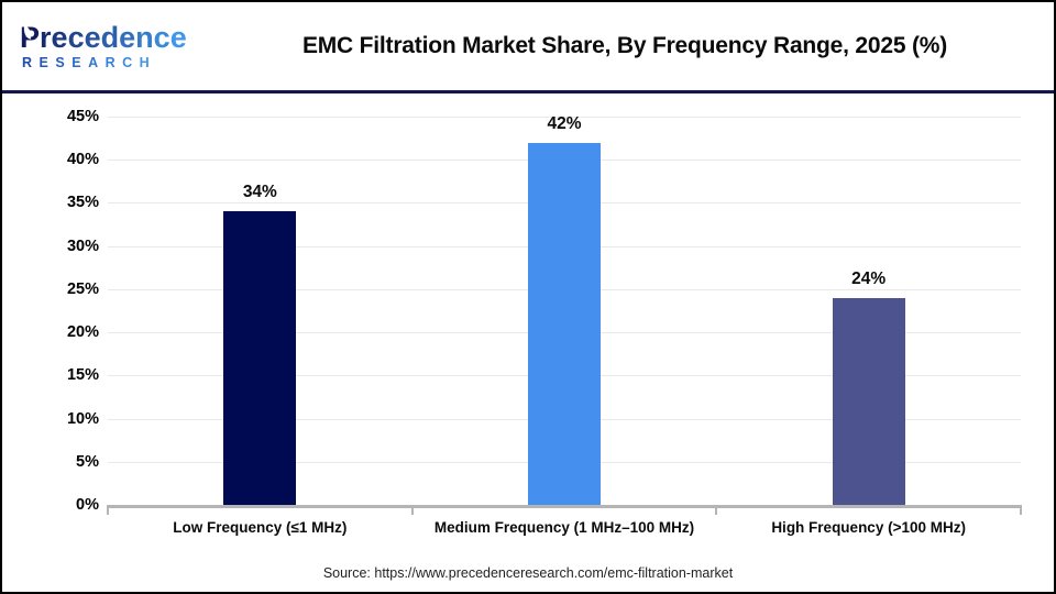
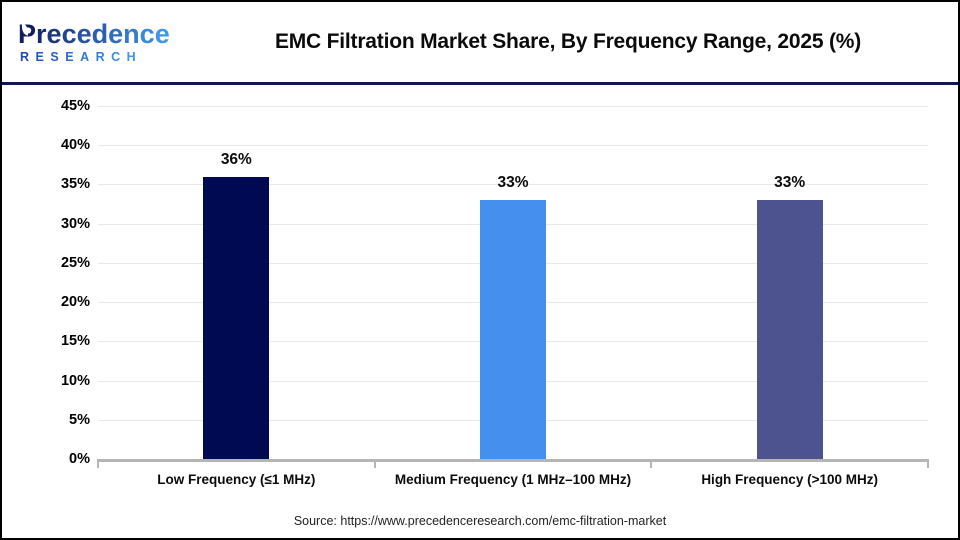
Low Frequency (≤1 MHz): 34% -> 36%
Medium Frequency (1 MHz–100 MHz): 42% -> 33%
High Frequency (>100 MHz): 24% -> 33%
